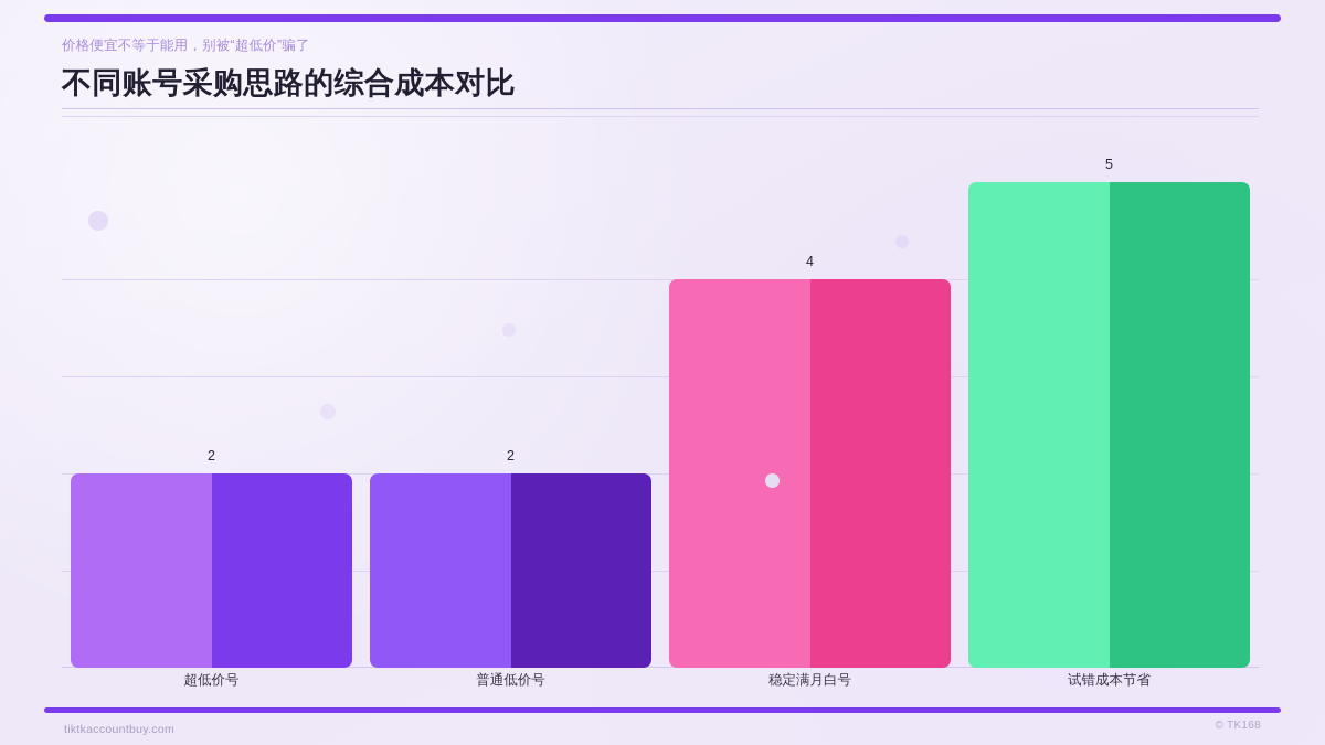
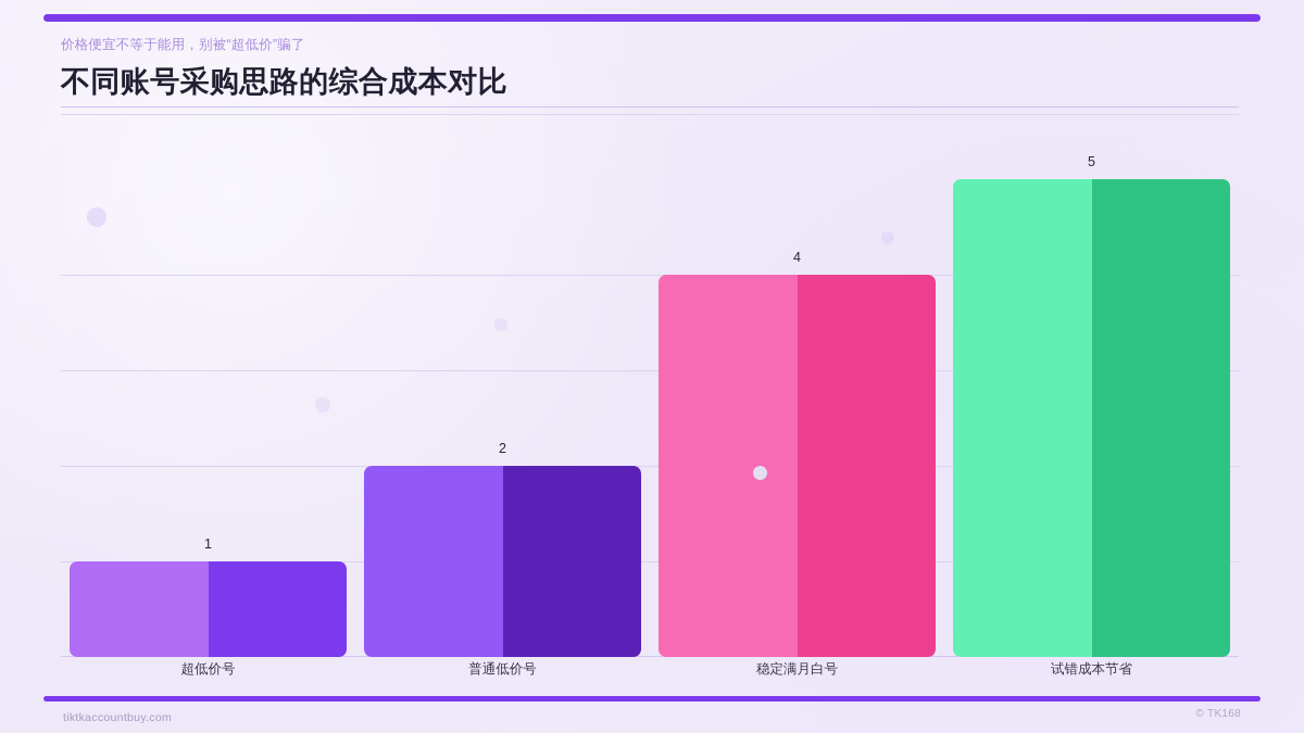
超低价号: 2 -> 1
